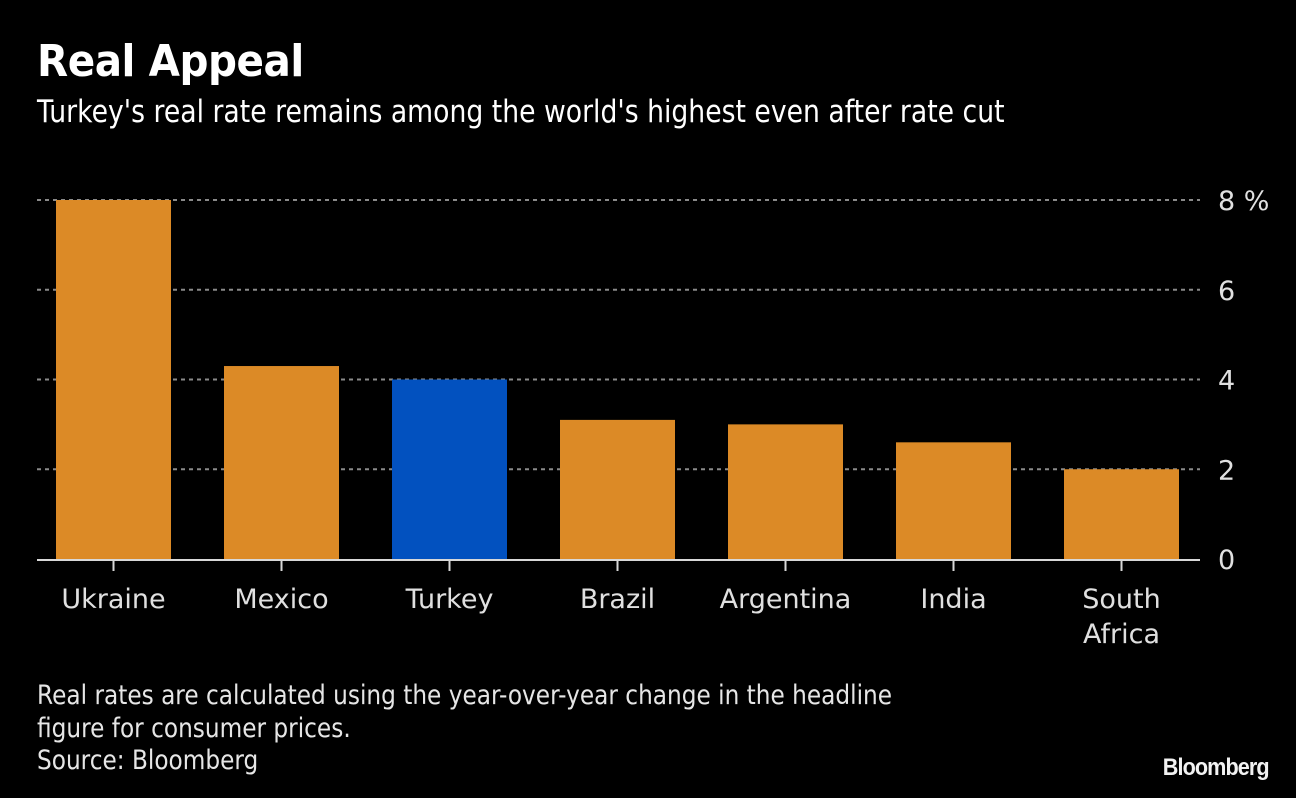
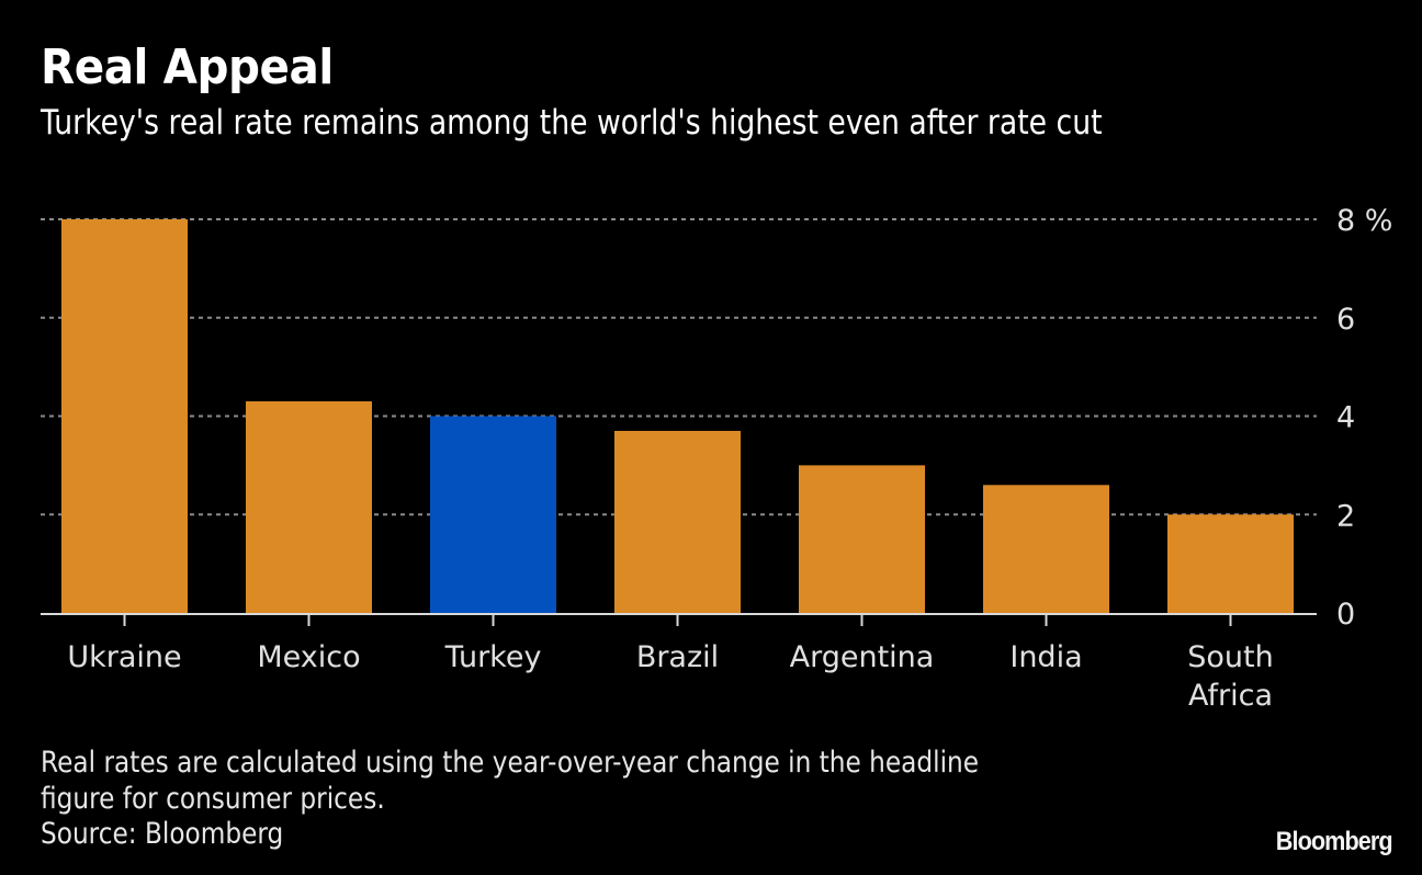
Brazil: 3.1% -> 3.7%
